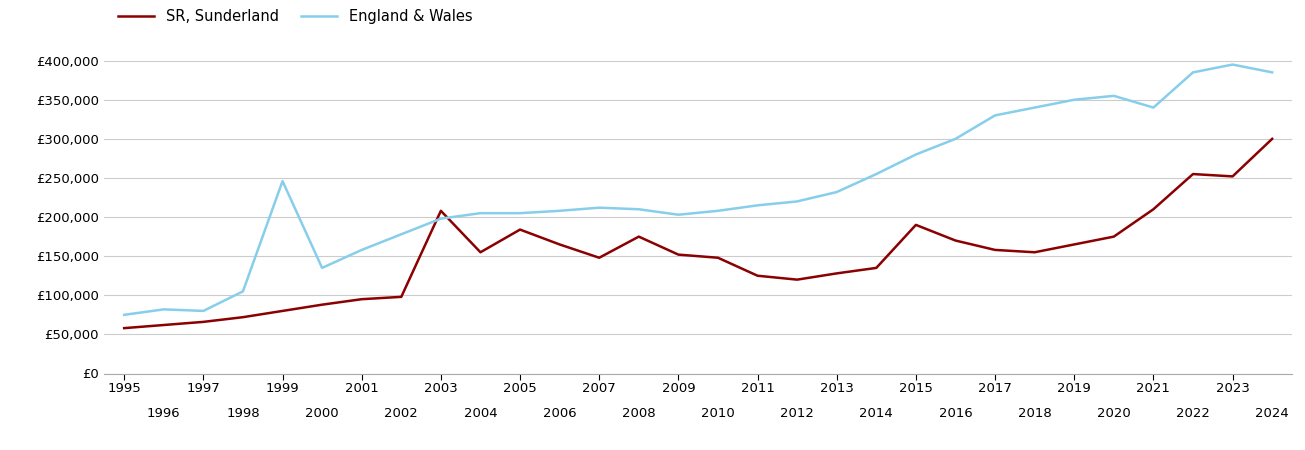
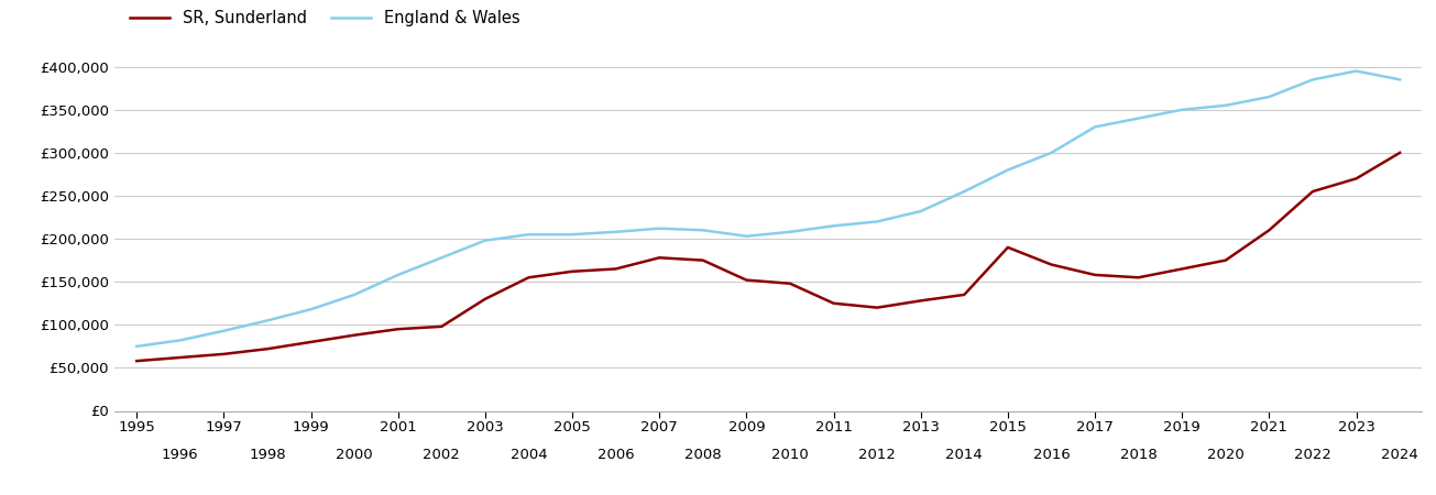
England & Wales/1997: £80,000 -> £93,000
England & Wales/1999: £246,000 -> £118,000
SR, Sunderland/2003: £208,000 -> £130,000
SR, Sunderland/2005: £184,000 -> £162,000
SR, Sunderland/2007: £148,000 -> £178,000
England & Wales/2021: £340,000 -> £365,000
SR, Sunderland/2023: £252,000 -> £270,000
